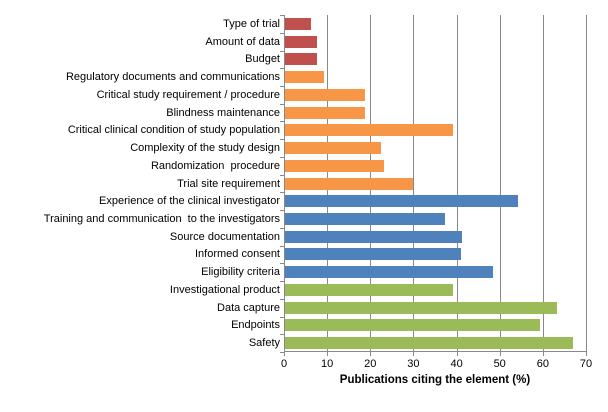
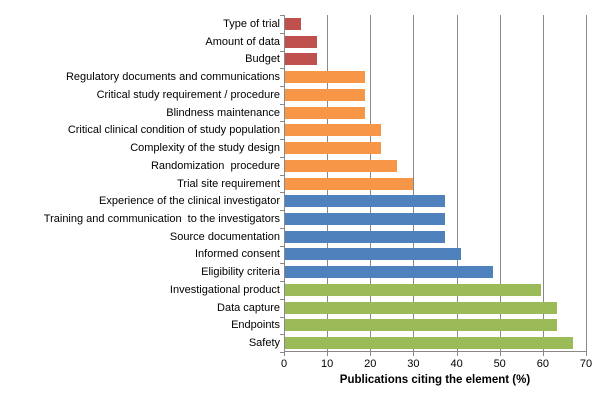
Type of trial: 6 -> 4
Regulatory documents and communications: 9 -> 18
Critical clinical condition of study population: 39 -> 22
Randomization procedure: 23 -> 26
Experience of the clinical investigator: 54 -> 37
Source documentation: 41 -> 37
Investigational product: 39 -> 59
Endpoints: 59 -> 63
